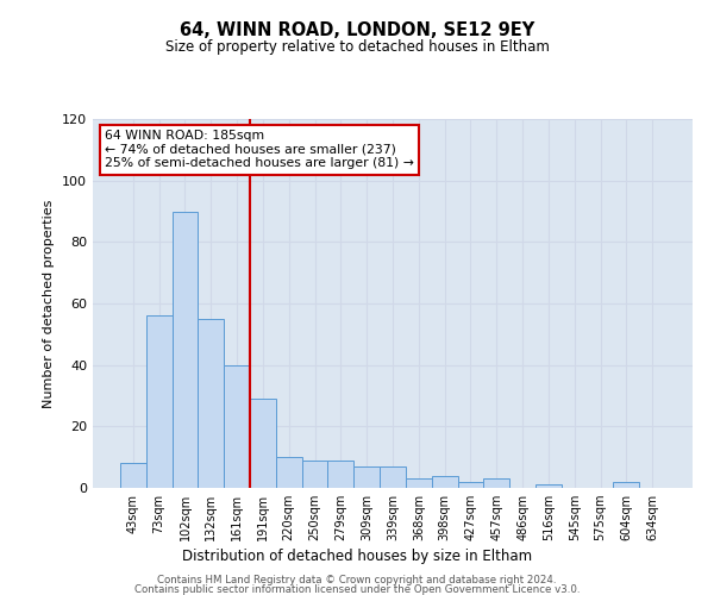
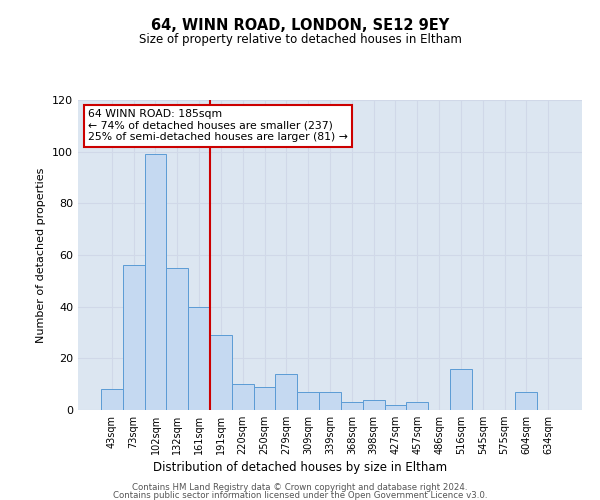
102sqm: 90 -> 99
279sqm: 9 -> 14
516sqm: 1 -> 16
604sqm: 2 -> 7
